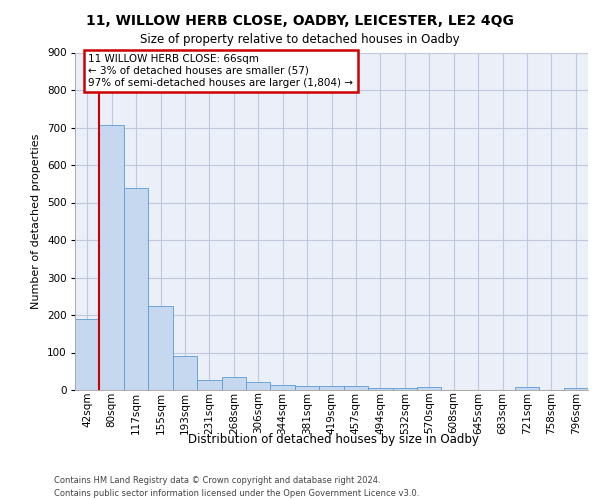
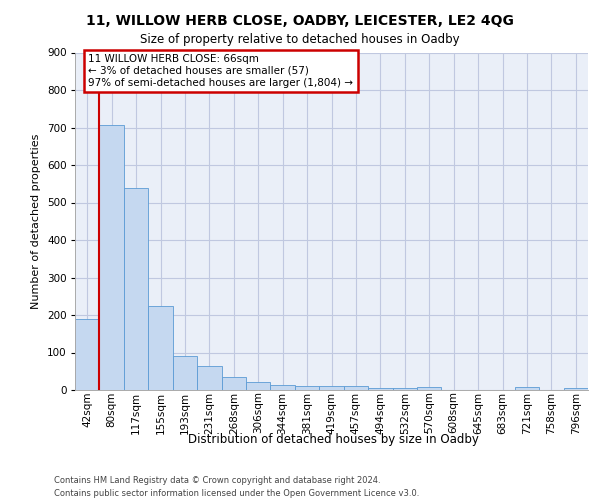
231sqm: 28 -> 65
